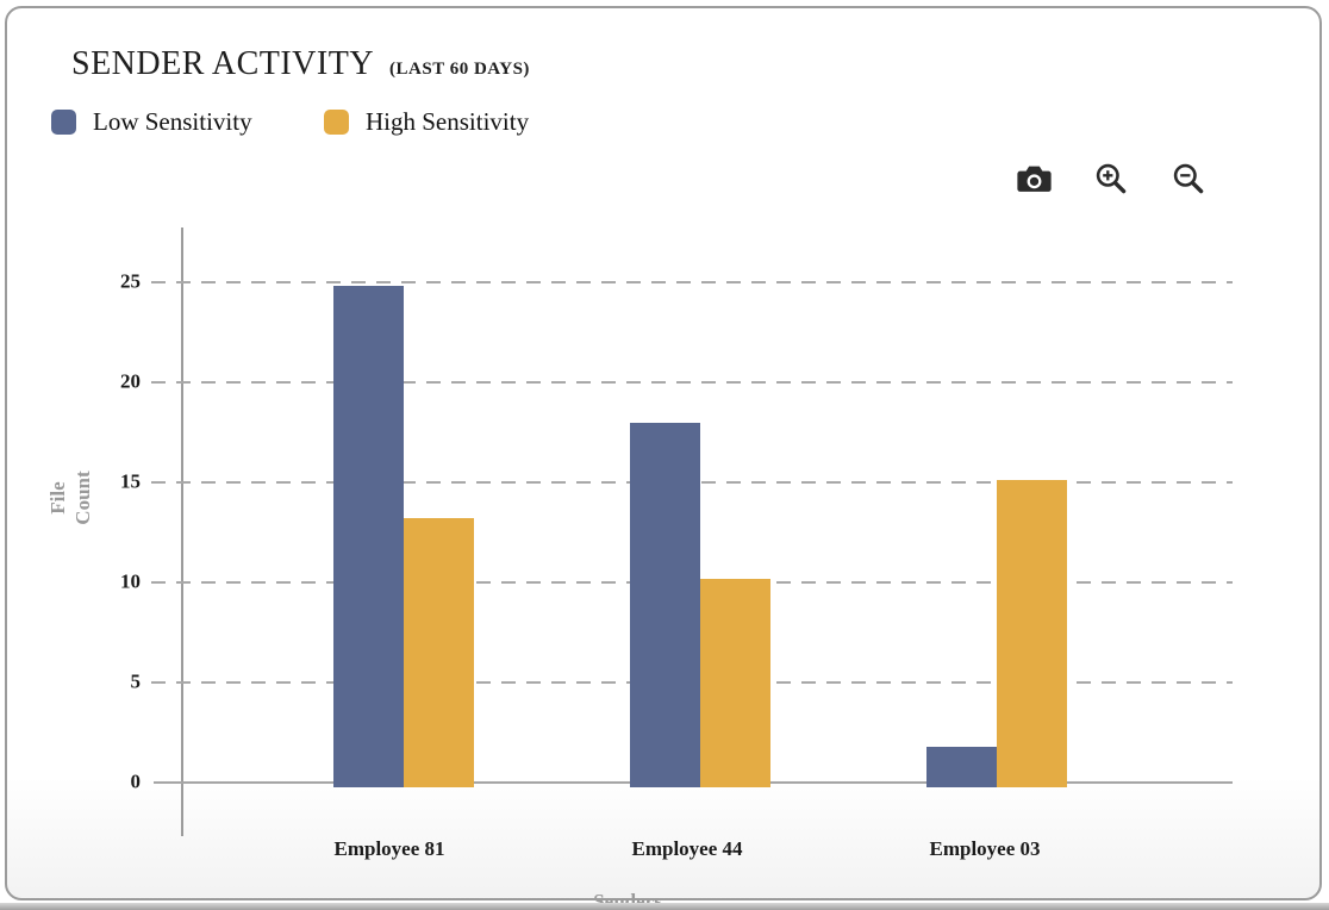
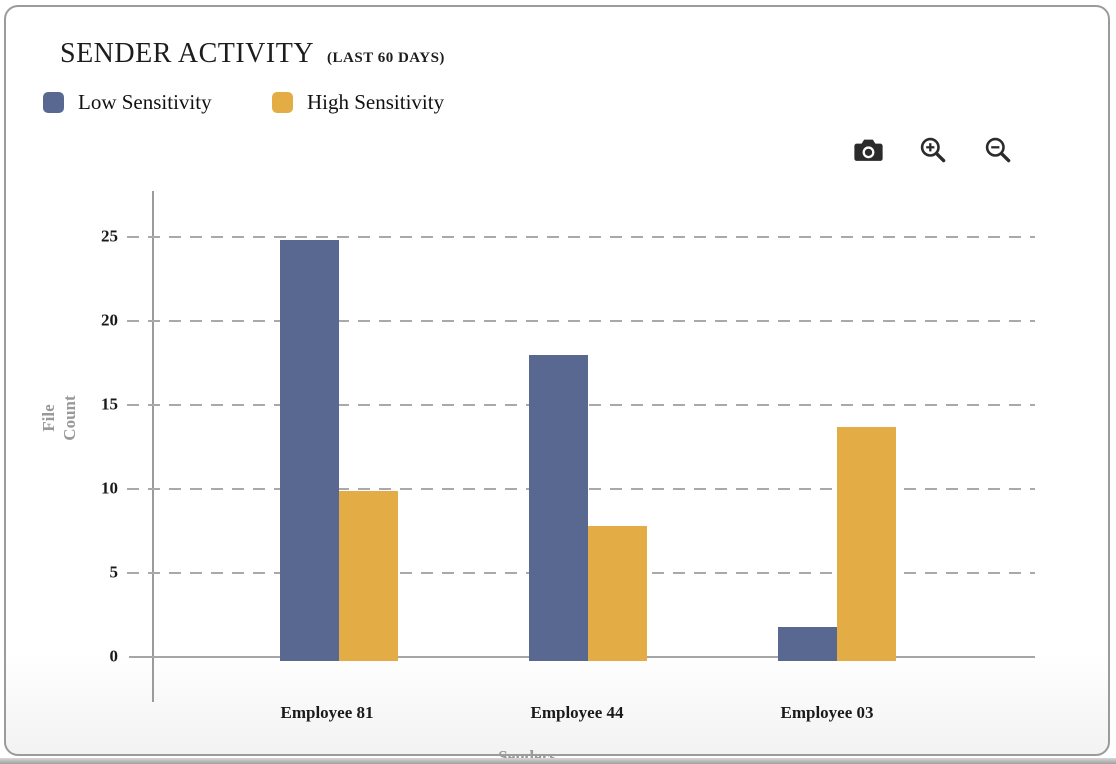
High Sensitivity/Employee 81: 13.2 -> 9.9
High Sensitivity/Employee 44: 10.2 -> 7.8
High Sensitivity/Employee 03: 15.1 -> 13.7
